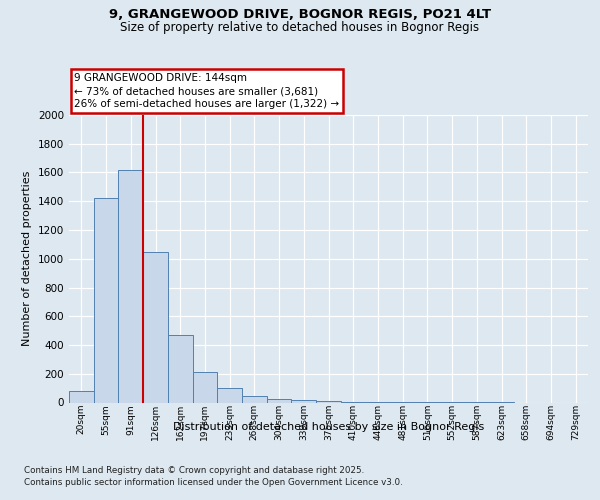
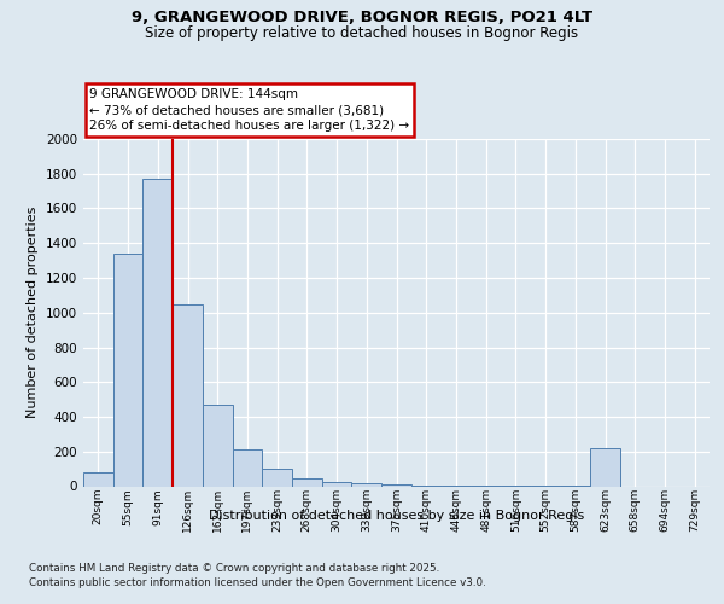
55sqm: 1420 -> 1340
91sqm: 1620 -> 1770
623sqm: 0 -> 220
